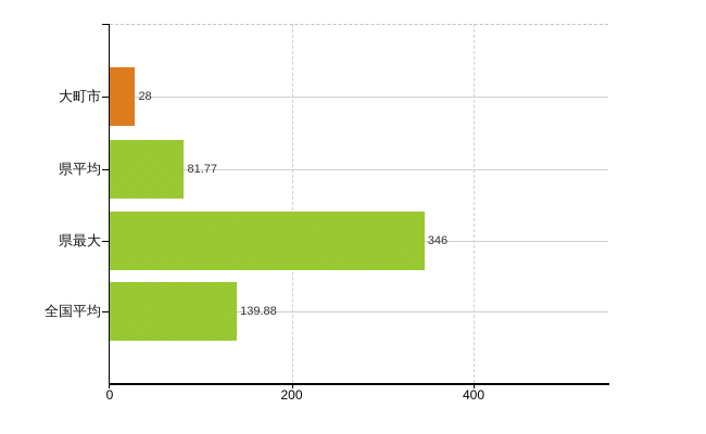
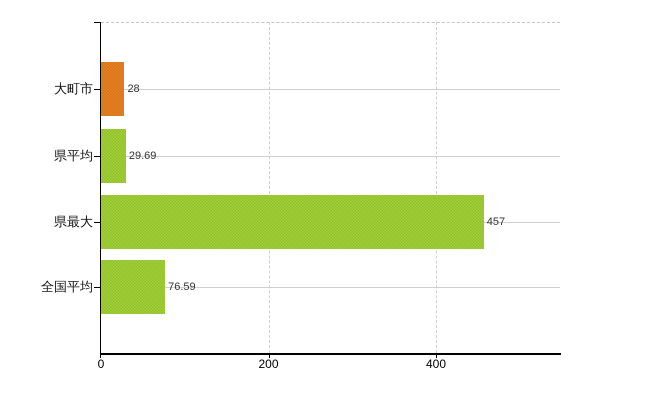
県平均: 81.77 -> 29.69
県最大: 346 -> 457
全国平均: 139.88 -> 76.59
